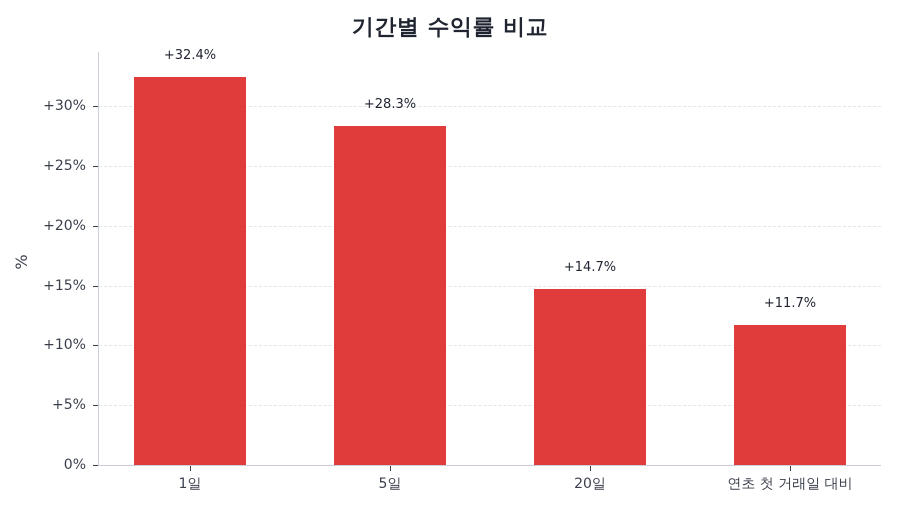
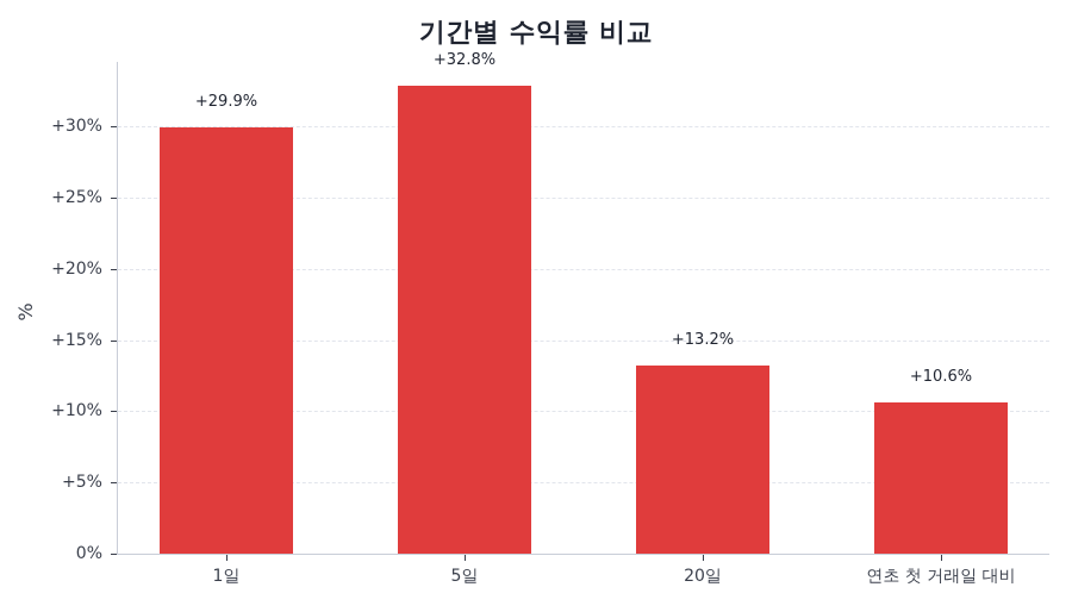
1일: +32.4% -> +29.9%
5일: +28.3% -> +32.8%
20일: +14.7% -> +13.2%
연초 첫 거래일 대비: +11.7% -> +10.6%
